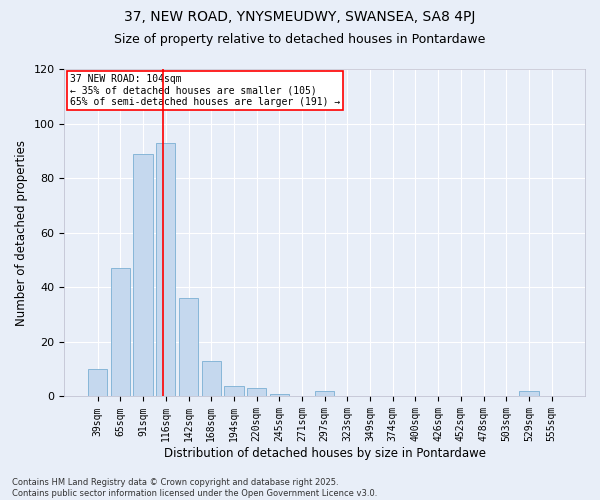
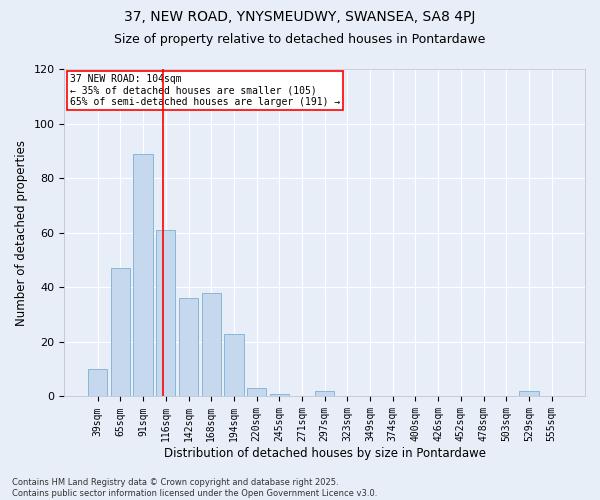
116sqm: 93 -> 61
168sqm: 13 -> 38
194sqm: 4 -> 23
